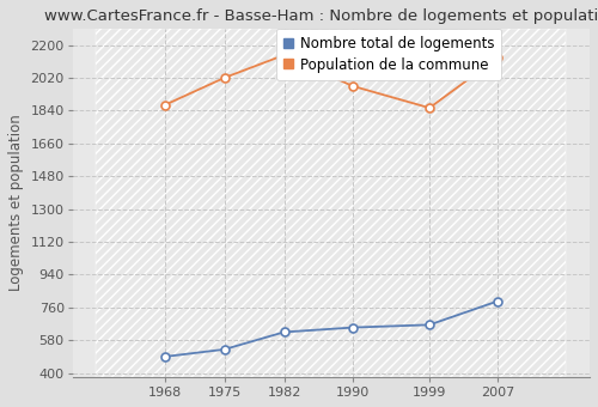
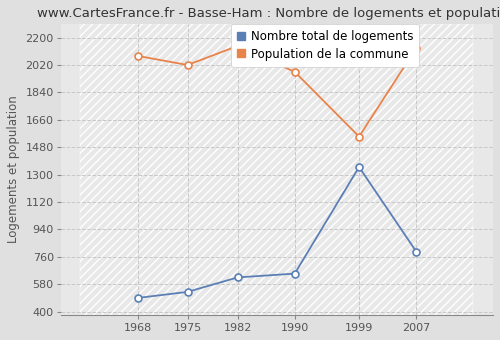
Population de la commune/1968: 1870 -> 2080
Nombre total de logements/1999: 660 -> 1350
Population de la commune/1999: 1860 -> 1550
